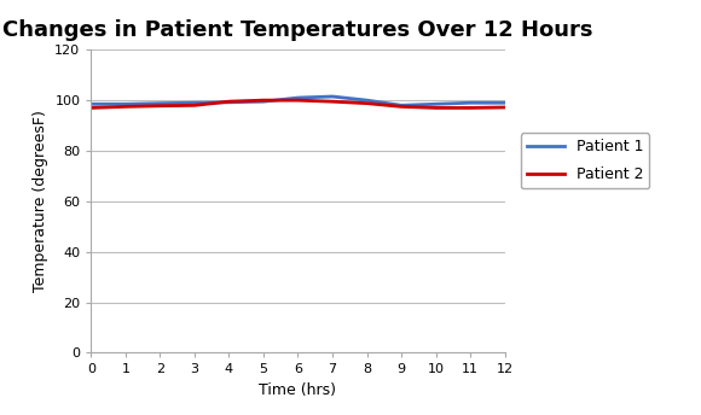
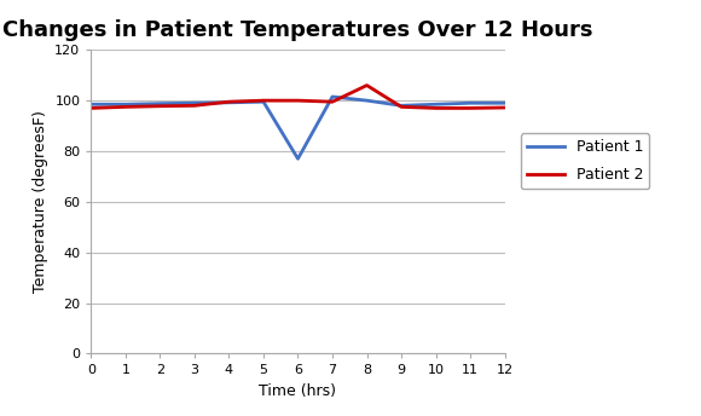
Patient 1/6: 101.0 -> 77.0
Patient 2/8: 98.8 -> 106.0
